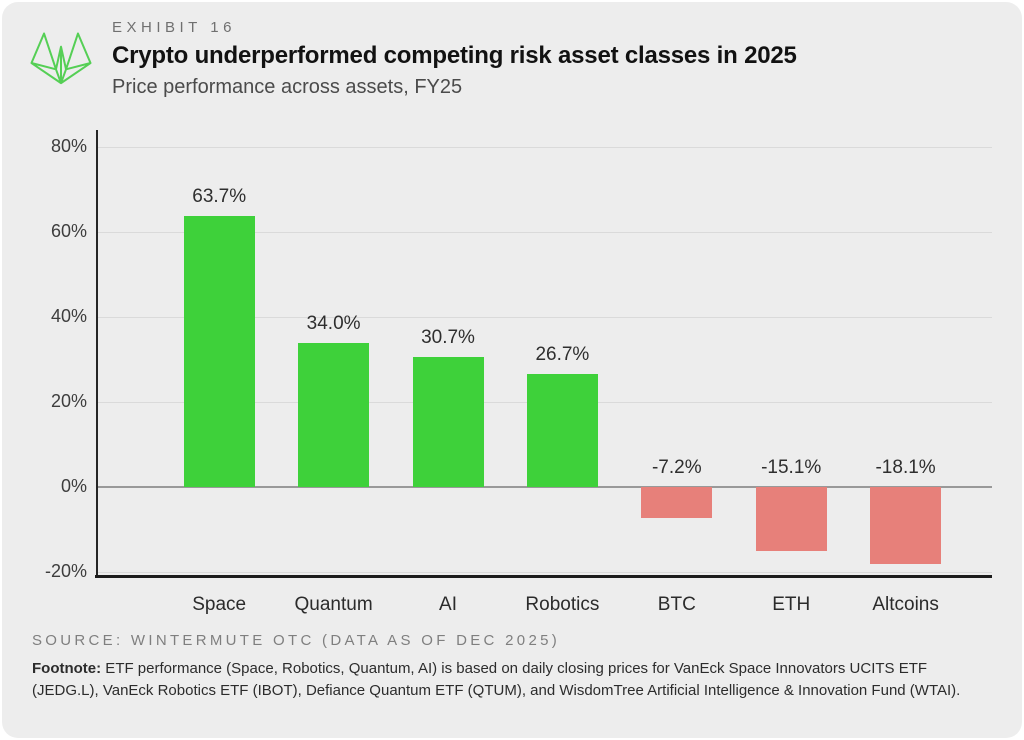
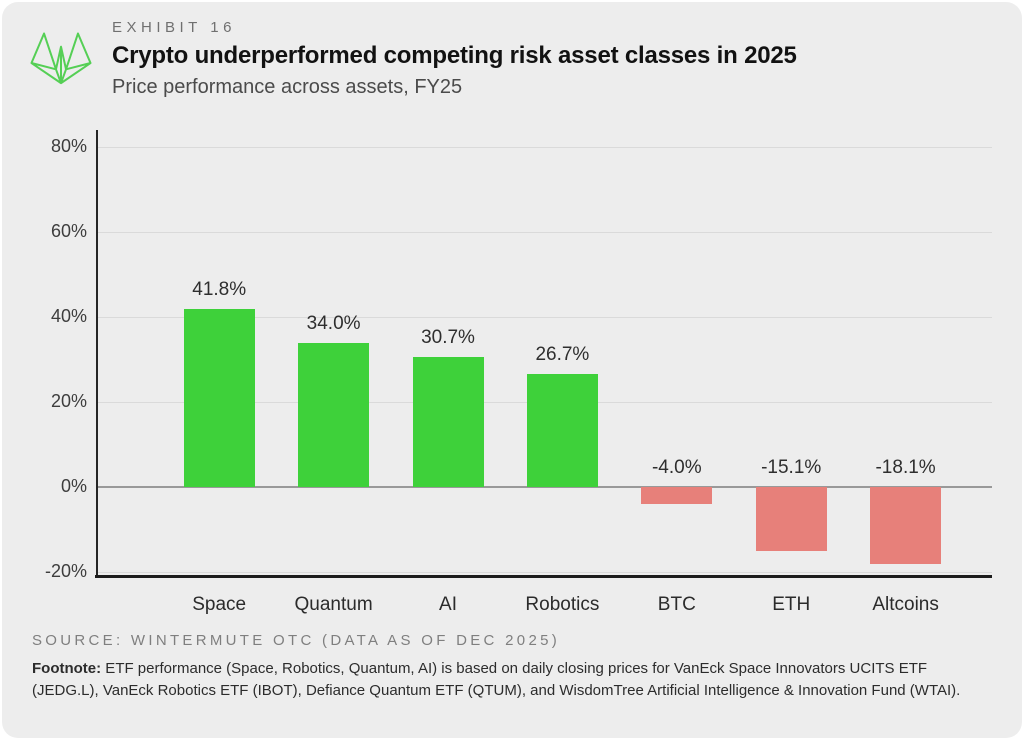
Space: 63.7% -> 41.8%
BTC: -7.2% -> -4.0%
